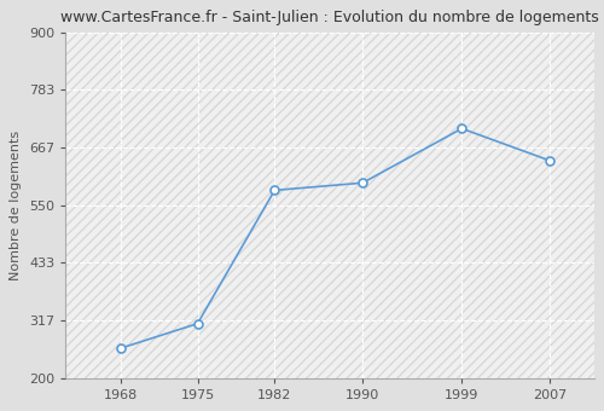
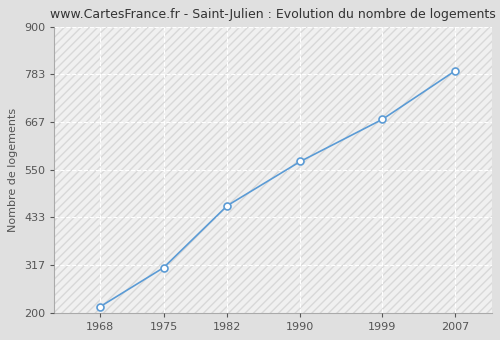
1968: 260 -> 214
1982: 580 -> 462
1990: 595 -> 570
1999: 705 -> 673
2007: 640 -> 792
